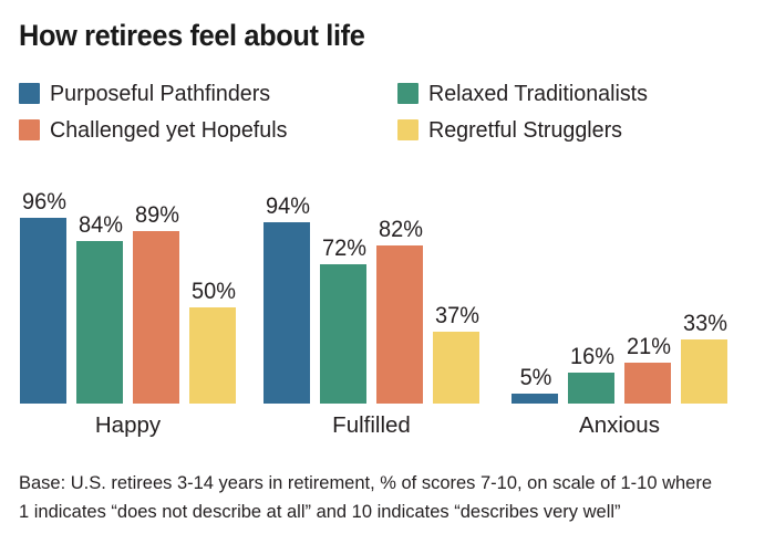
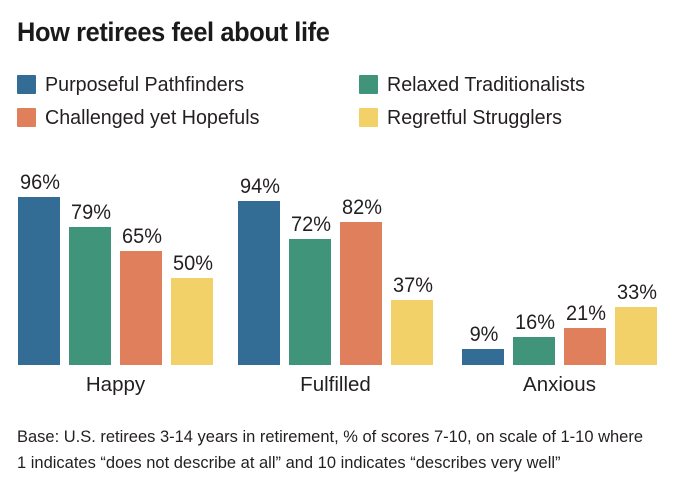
Relaxed Traditionalists/Happy: 84% -> 79%
Challenged yet Hopefuls/Happy: 89% -> 65%
Purposeful Pathfinders/Anxious: 5% -> 9%
